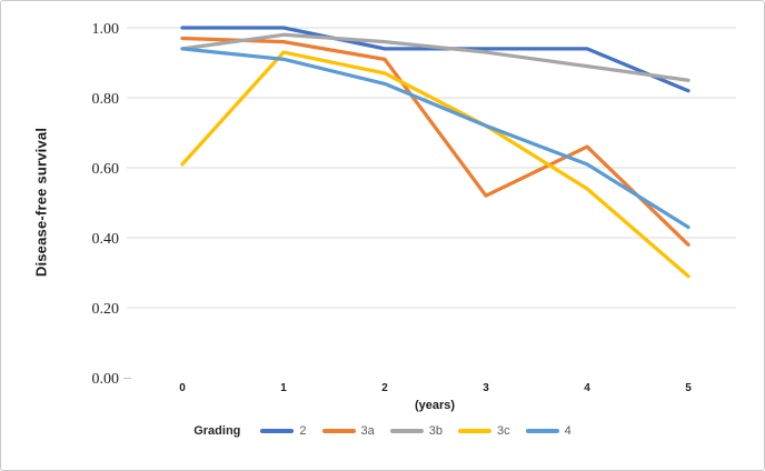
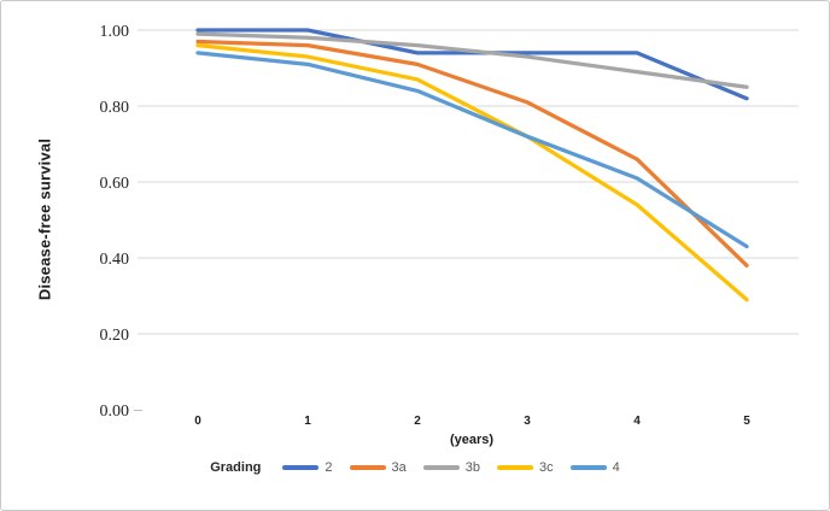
3b/0: 0.94 -> 0.99
3c/0: 0.61 -> 0.96
3a/3: 0.52 -> 0.81
